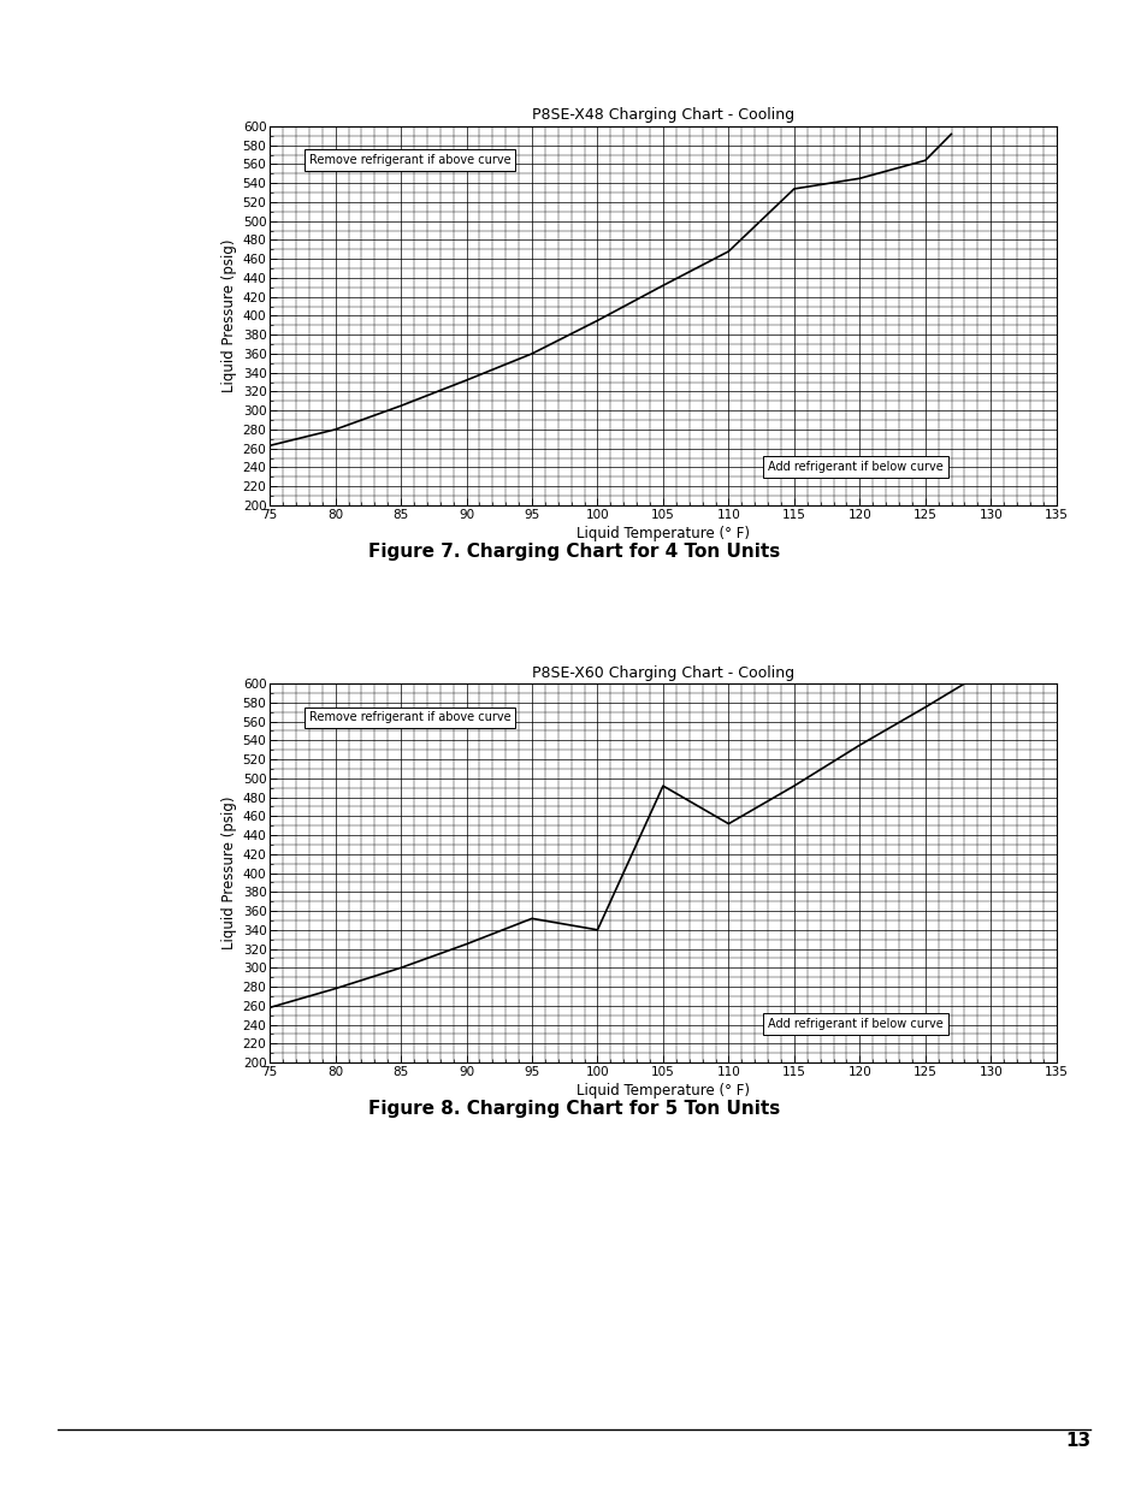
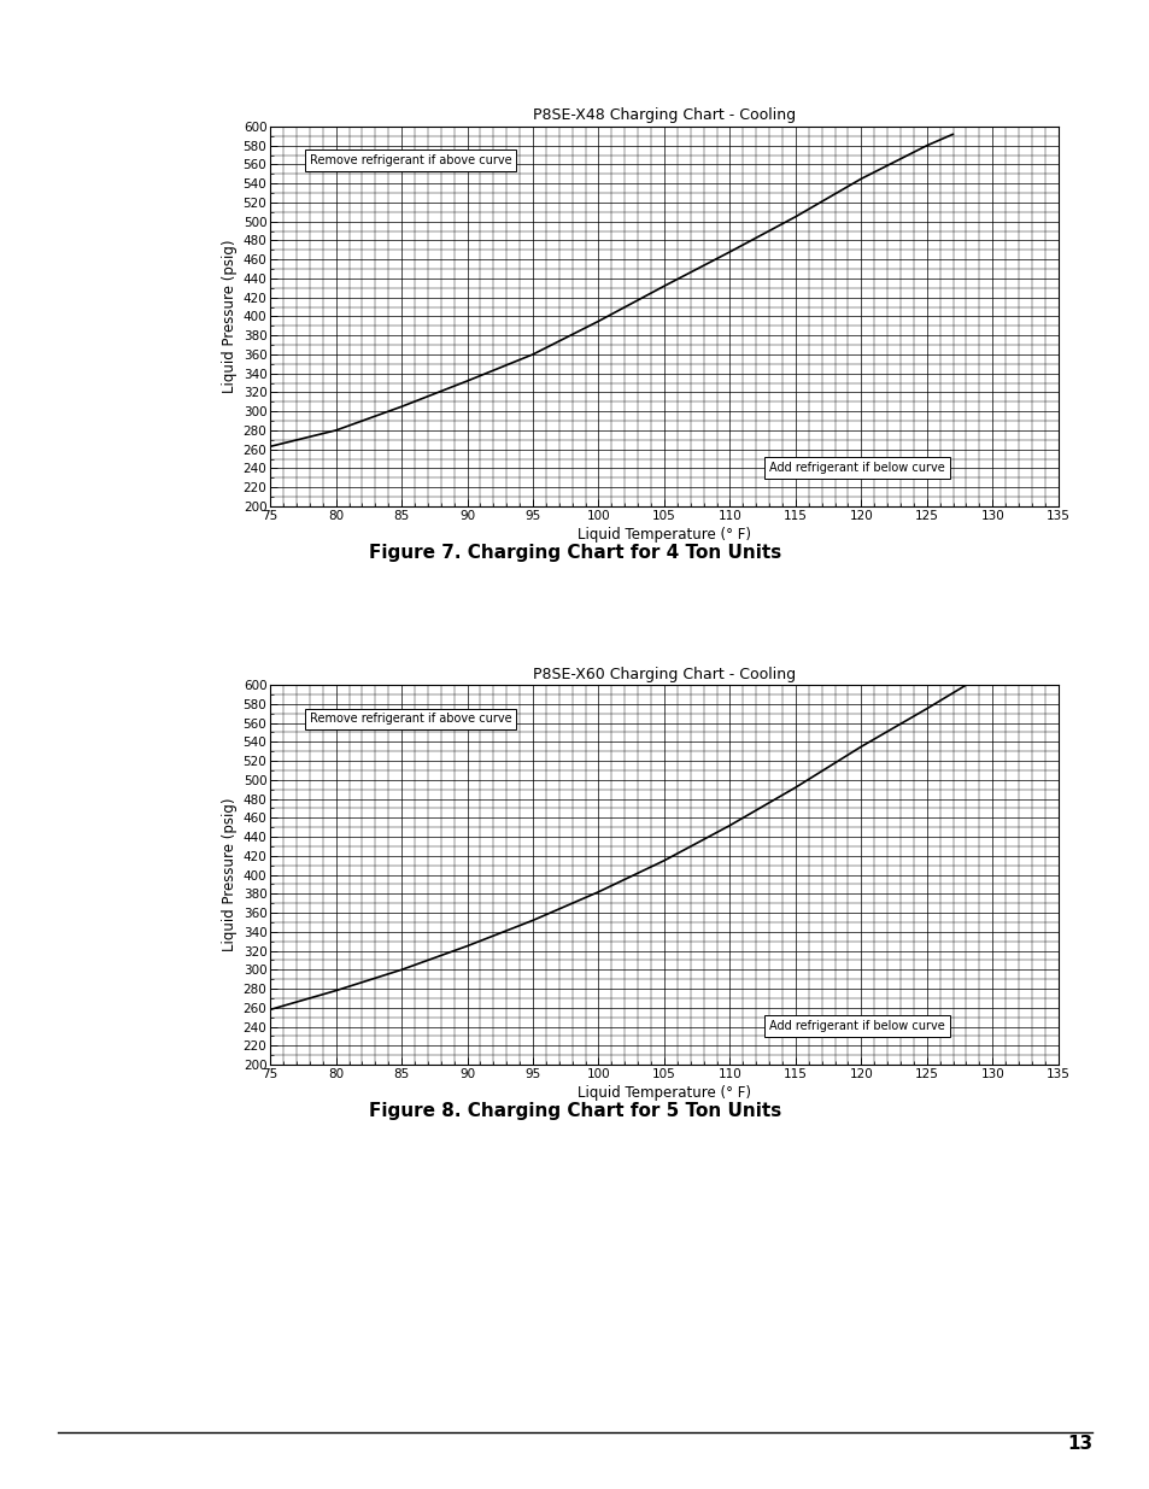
P8SE-X48 Charging Chart - Cooling/115: 534 -> 505
P8SE-X48 Charging Chart - Cooling/125: 564 -> 580
P8SE-X60 Charging Chart - Cooling/100: 340 -> 382
P8SE-X60 Charging Chart - Cooling/105: 492 -> 415
